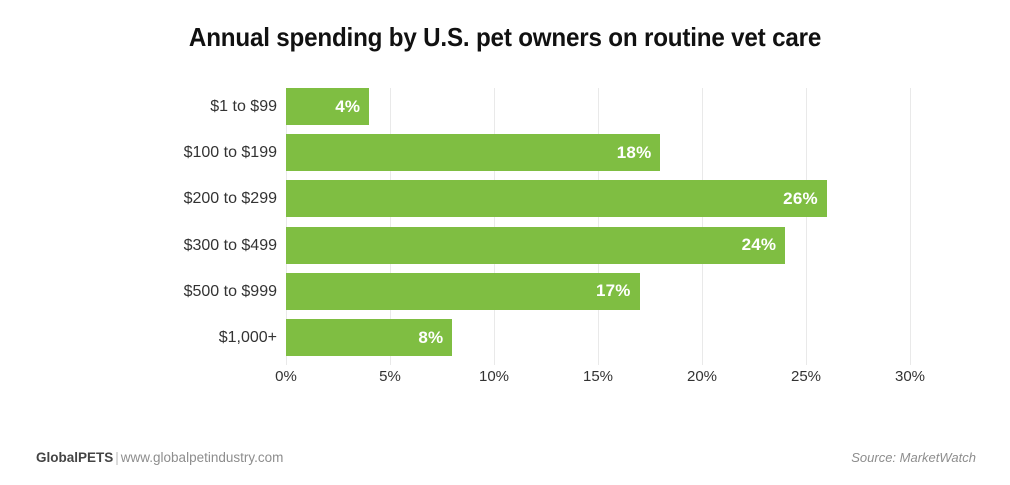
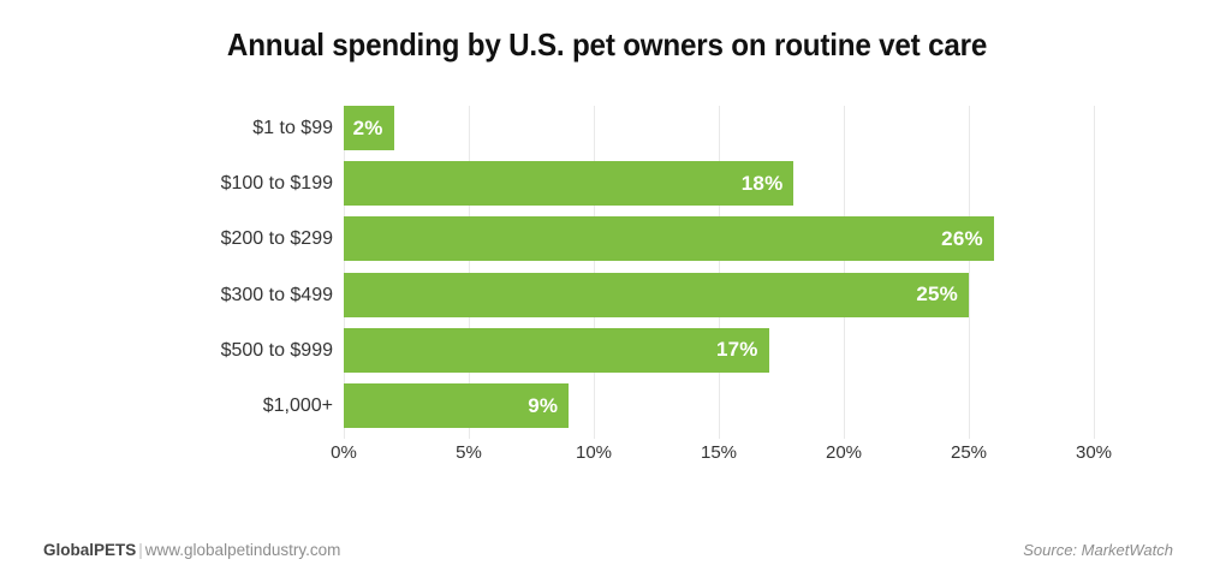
$1 to $99: 4% -> 2%
$300 to $499: 24% -> 25%
$1,000+: 8% -> 9%
